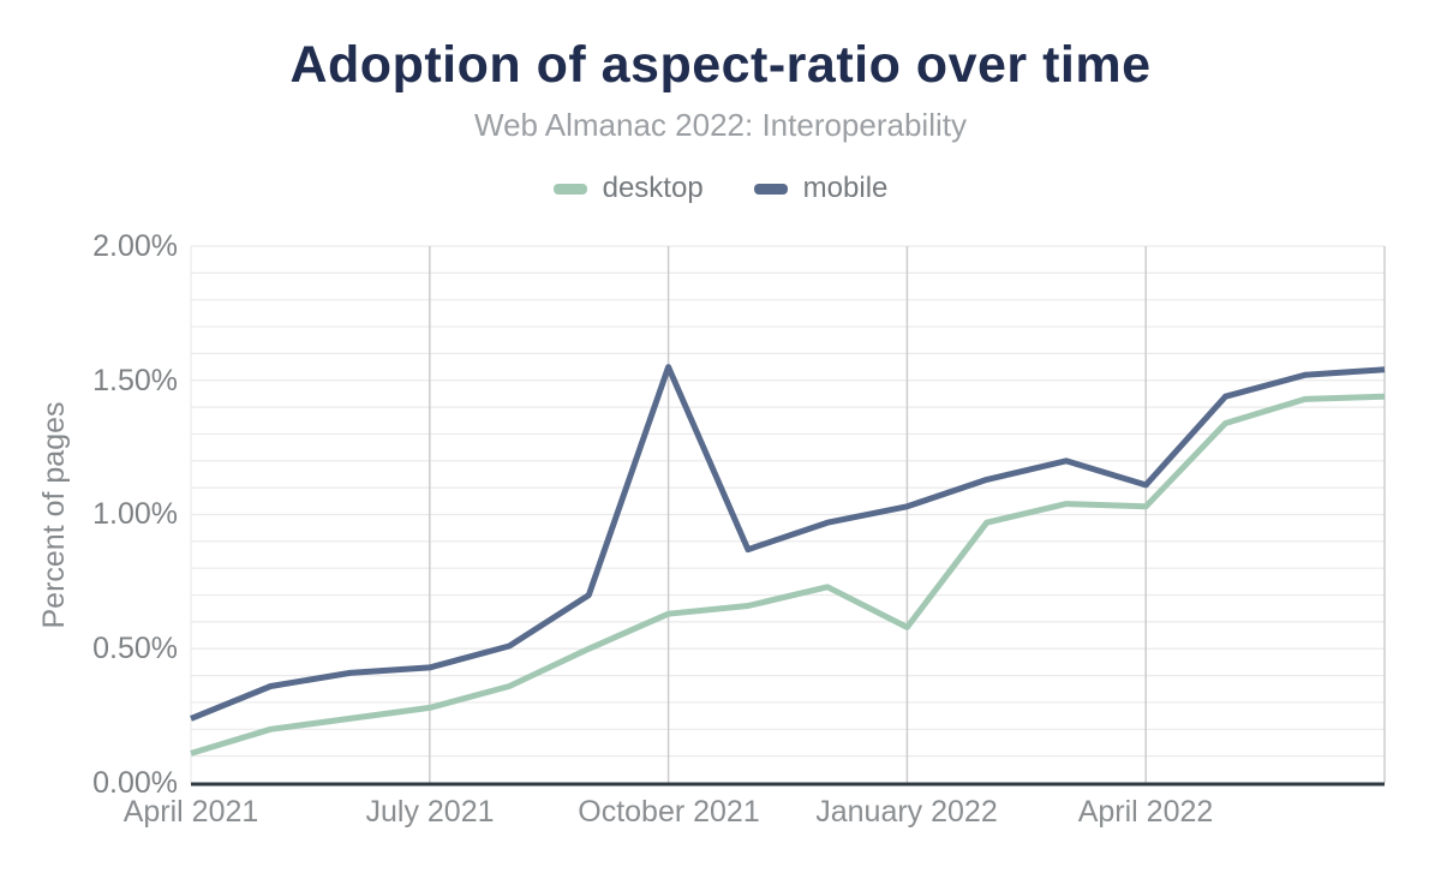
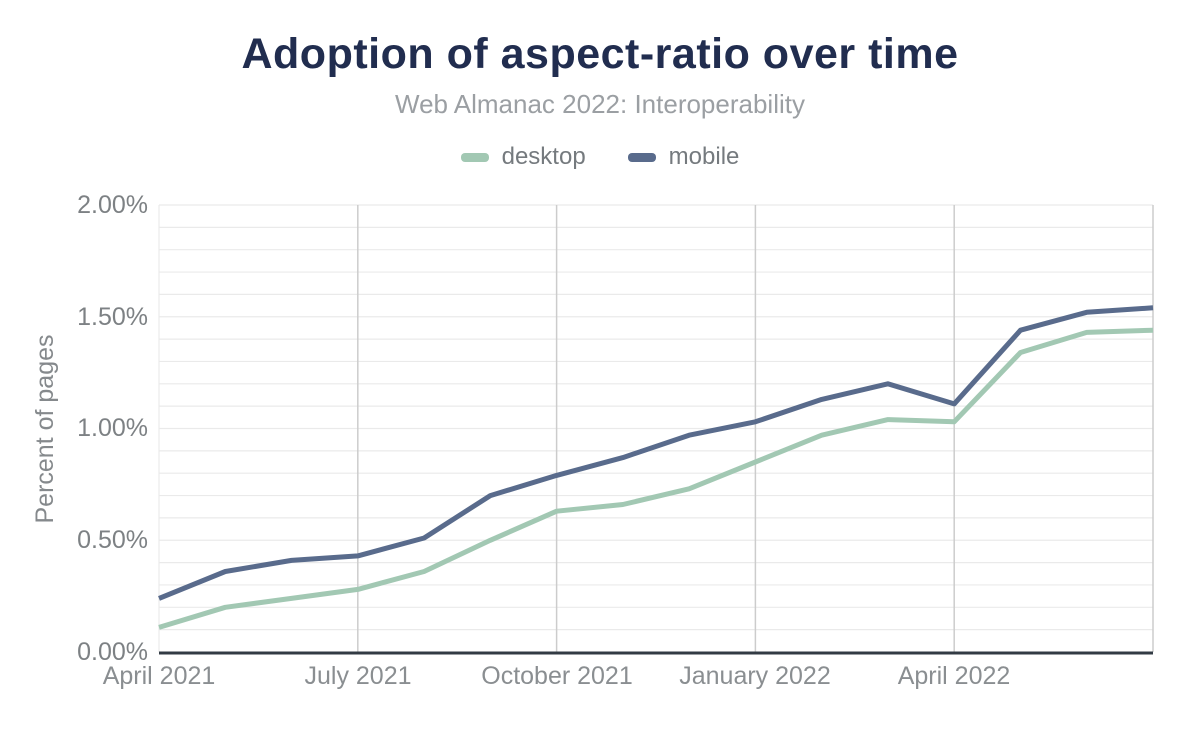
mobile/October 2021: 1.55% -> 0.79%
desktop/January 2022: 0.58% -> 0.85%
